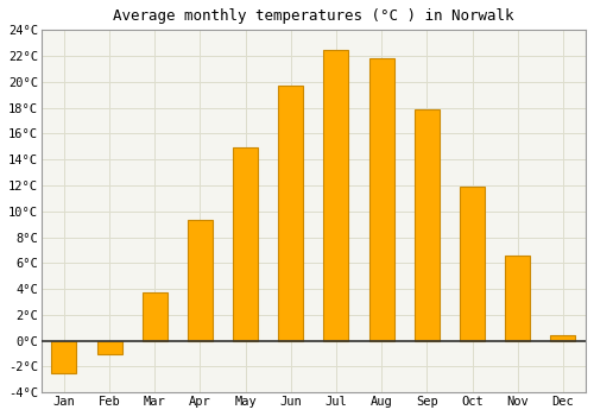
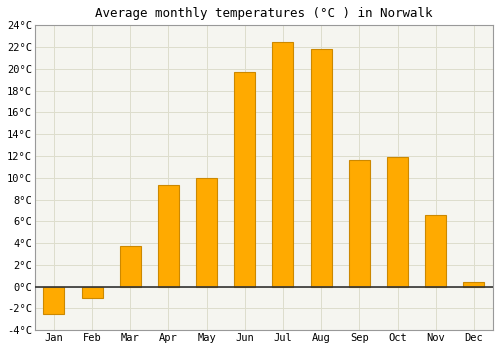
May: 14.9°C -> 10.0°C
Sep: 17.9°C -> 11.6°C
